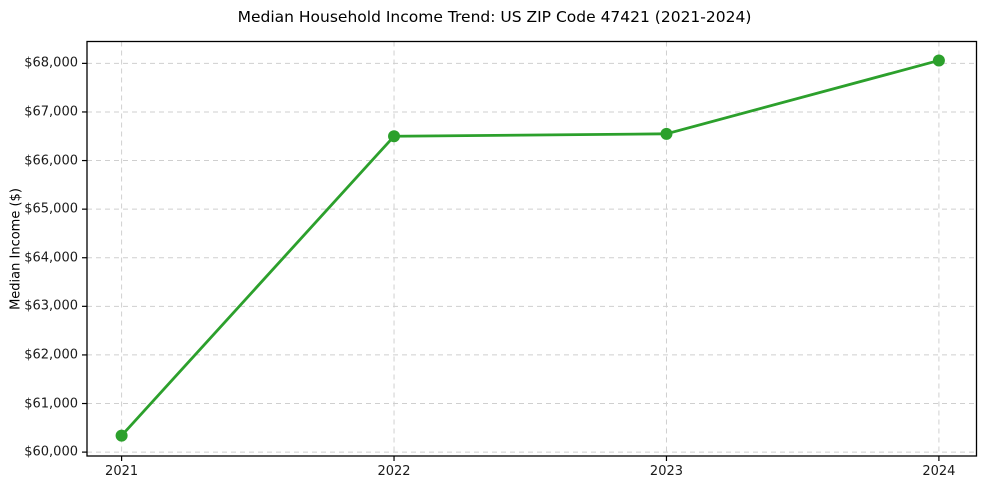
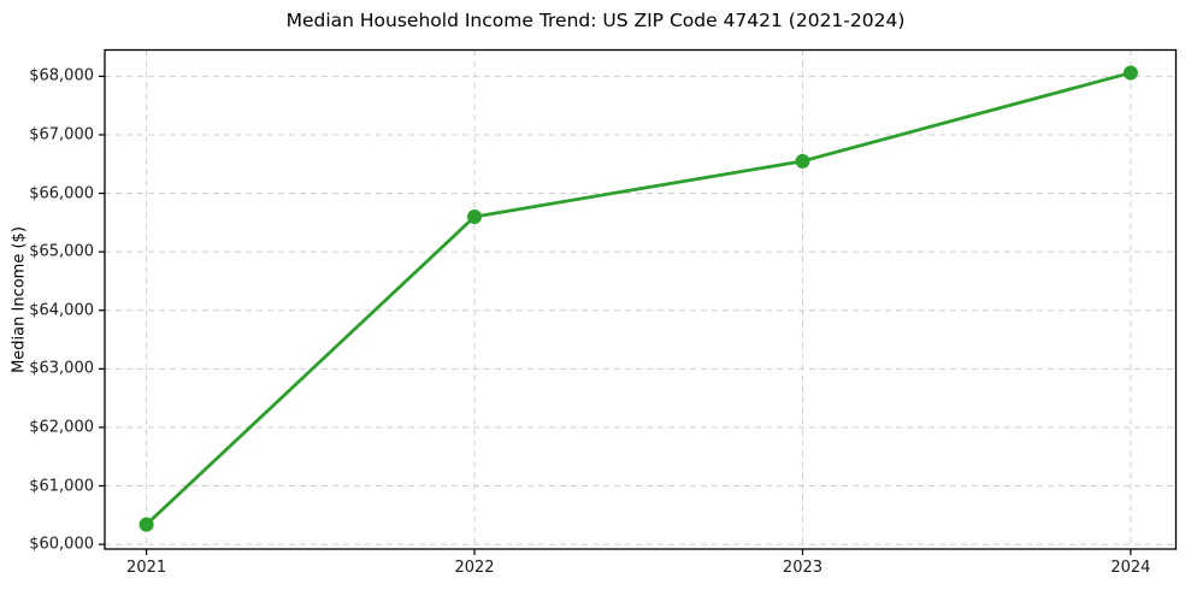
2022: $66500 -> $65600
